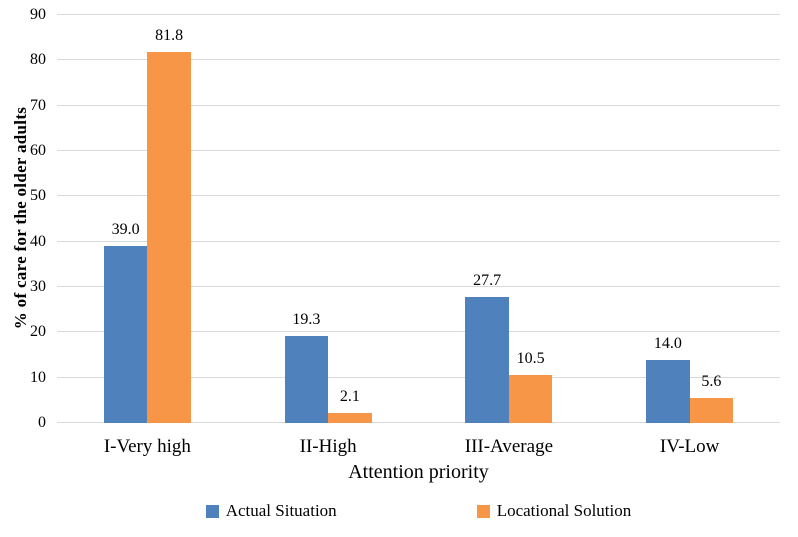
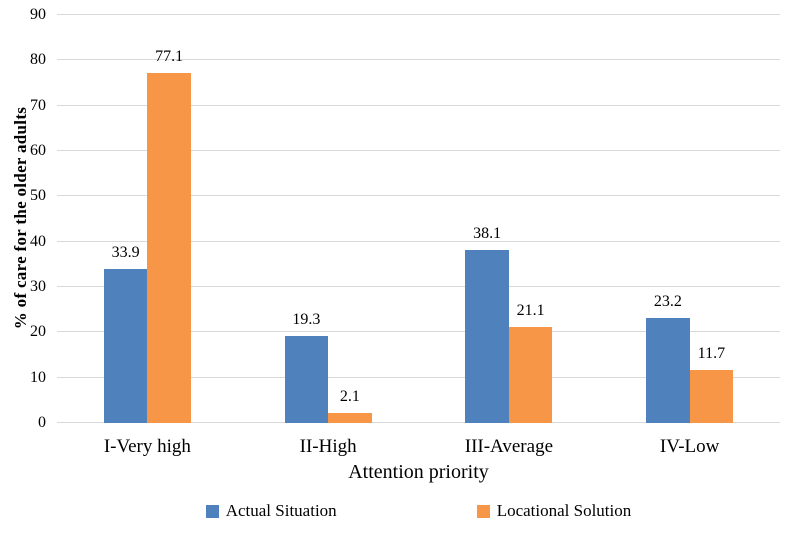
Actual Situation/I-Very high: 39.0 -> 33.9
Locational Solution/I-Very high: 81.8 -> 77.1
Actual Situation/III-Average: 27.7 -> 38.1
Locational Solution/III-Average: 10.5 -> 21.1
Actual Situation/IV-Low: 14.0 -> 23.2
Locational Solution/IV-Low: 5.6 -> 11.7
